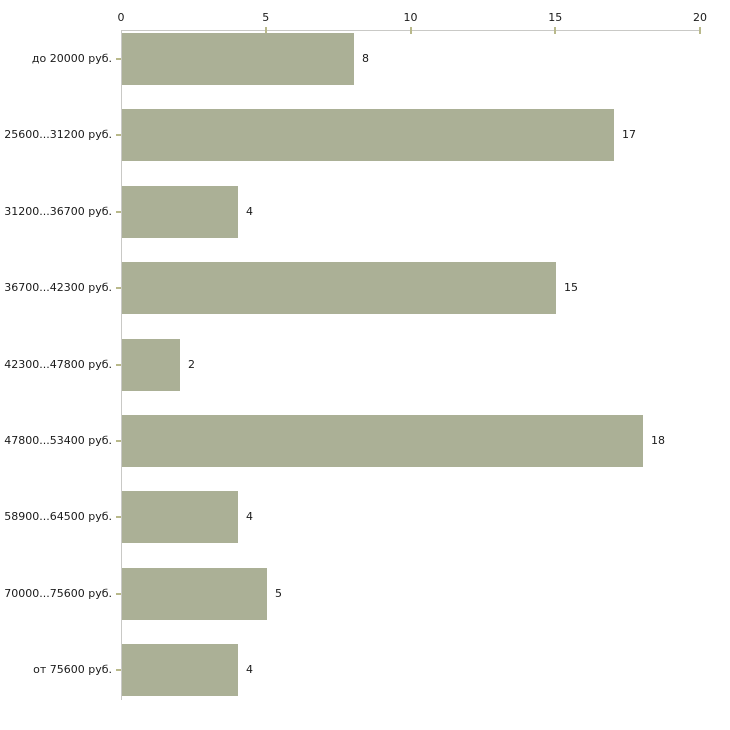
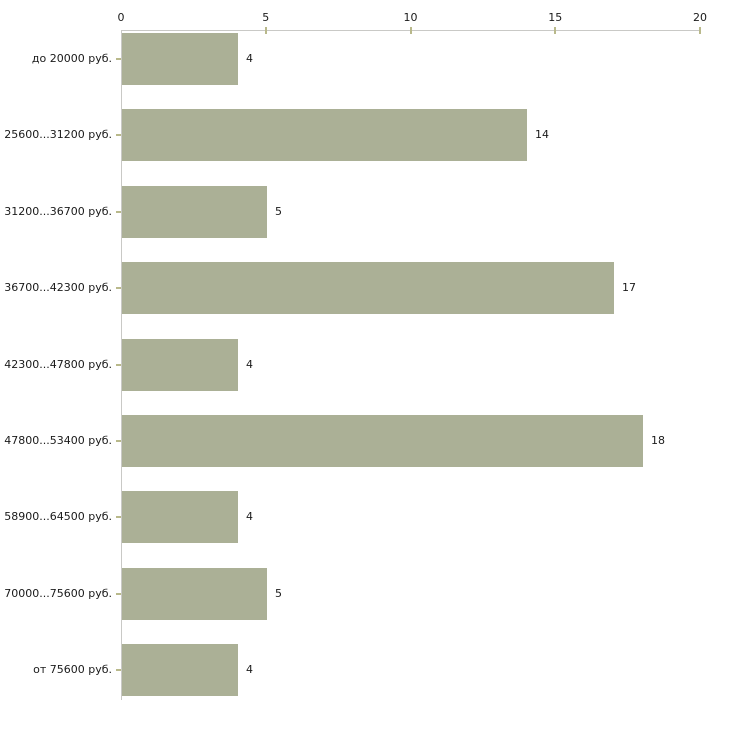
до 20000 руб.: 8 -> 4
25600...31200 руб.: 17 -> 14
31200...36700 руб.: 4 -> 5
36700...42300 руб.: 15 -> 17
42300...47800 руб.: 2 -> 4
